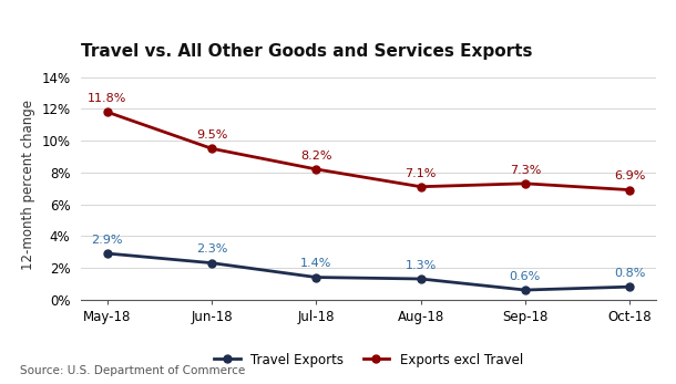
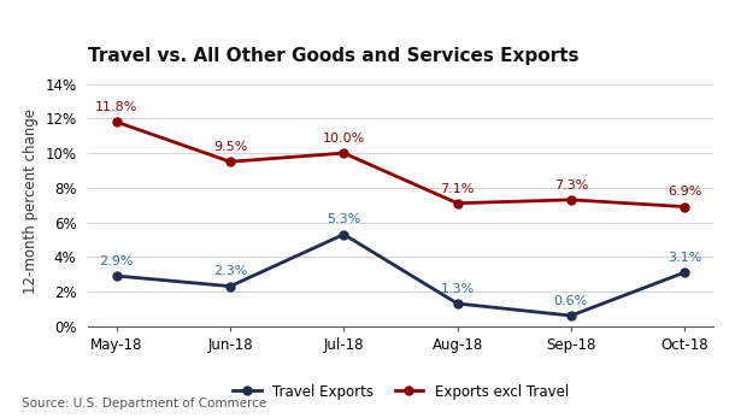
Travel Exports/Jul-18: 1.4% -> 5.3%
Exports excl Travel/Jul-18: 8.2% -> 10.0%
Travel Exports/Oct-18: 0.8% -> 3.1%
